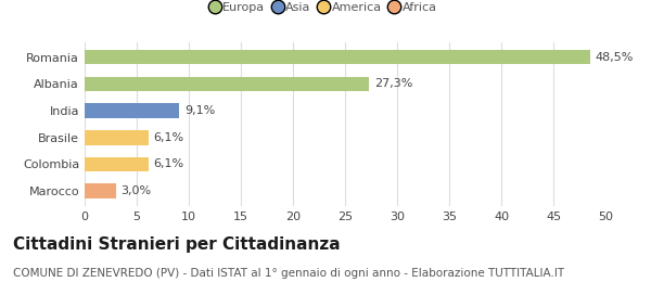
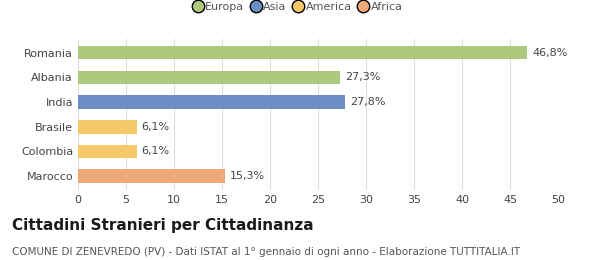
Romania: 48,5% -> 46,8%
India: 9,1% -> 27,8%
Marocco: 3,0% -> 15,3%
